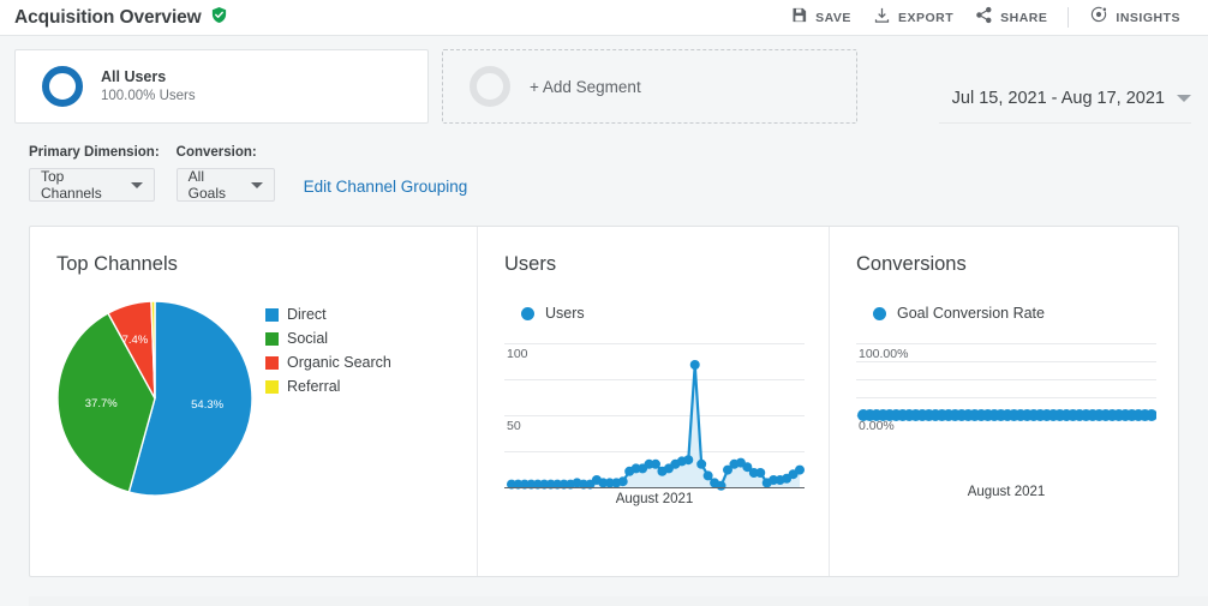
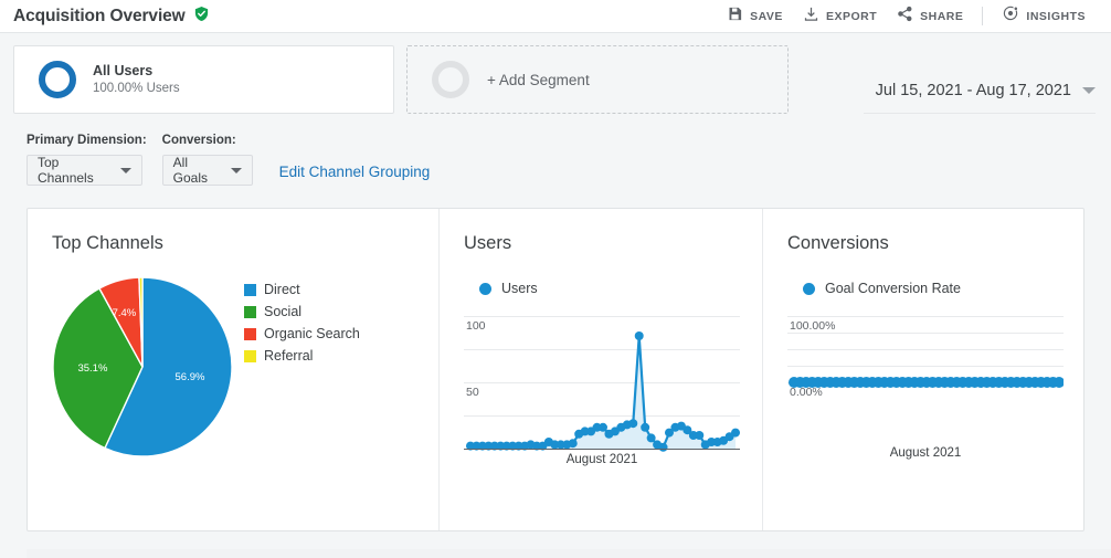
Top Channels/Direct: 54.3% -> 56.9%
Top Channels/Social: 37.7% -> 35.1%
